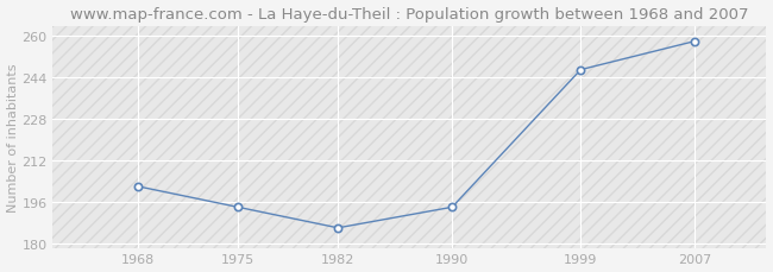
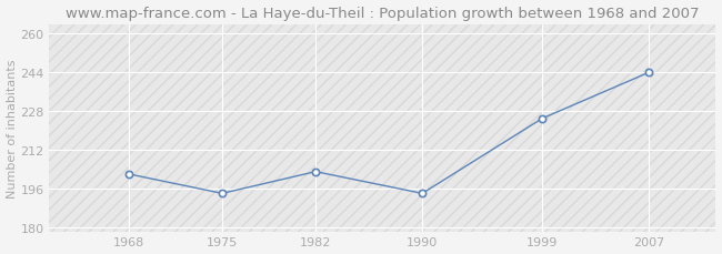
1982: 186 -> 203
1999: 247 -> 225
2007: 258 -> 244
